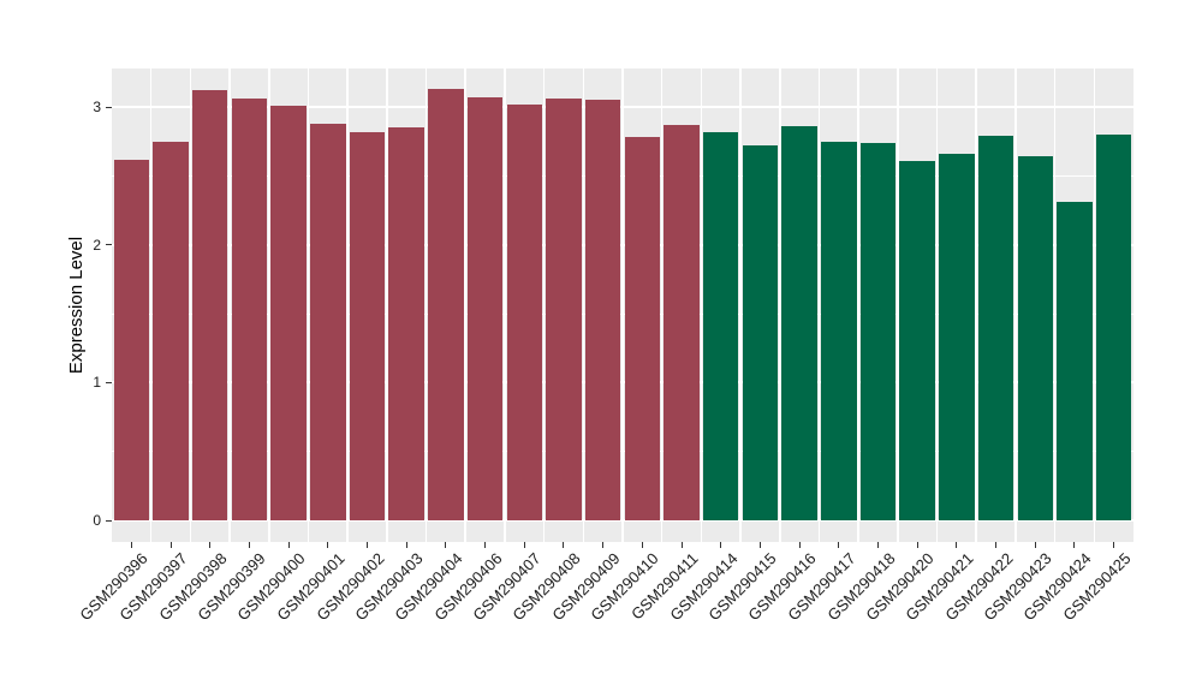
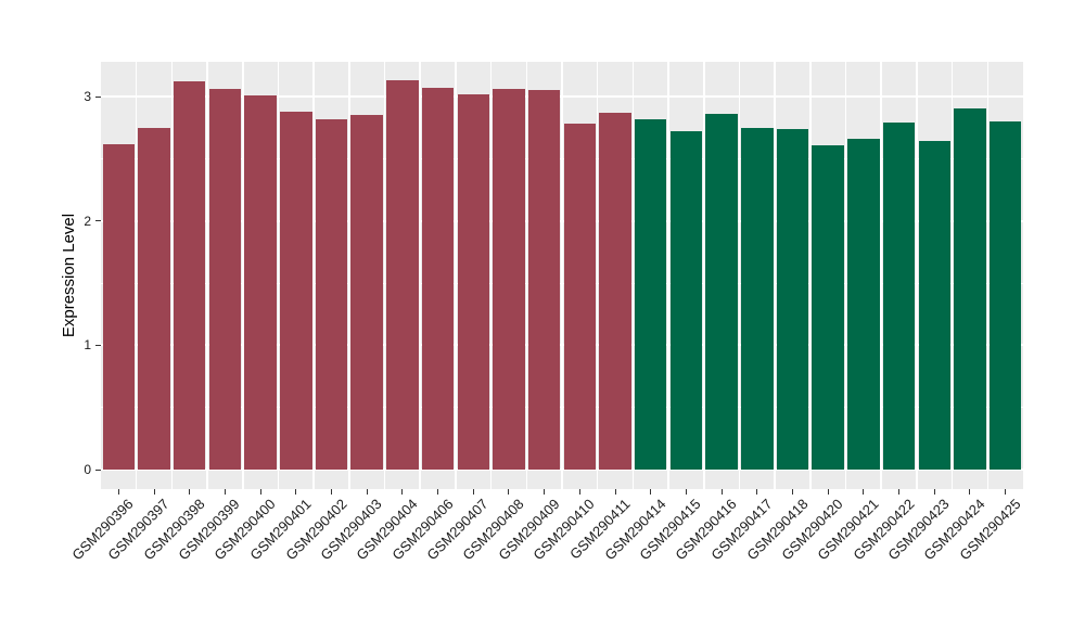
GSM290424: 2.31 -> 2.91
